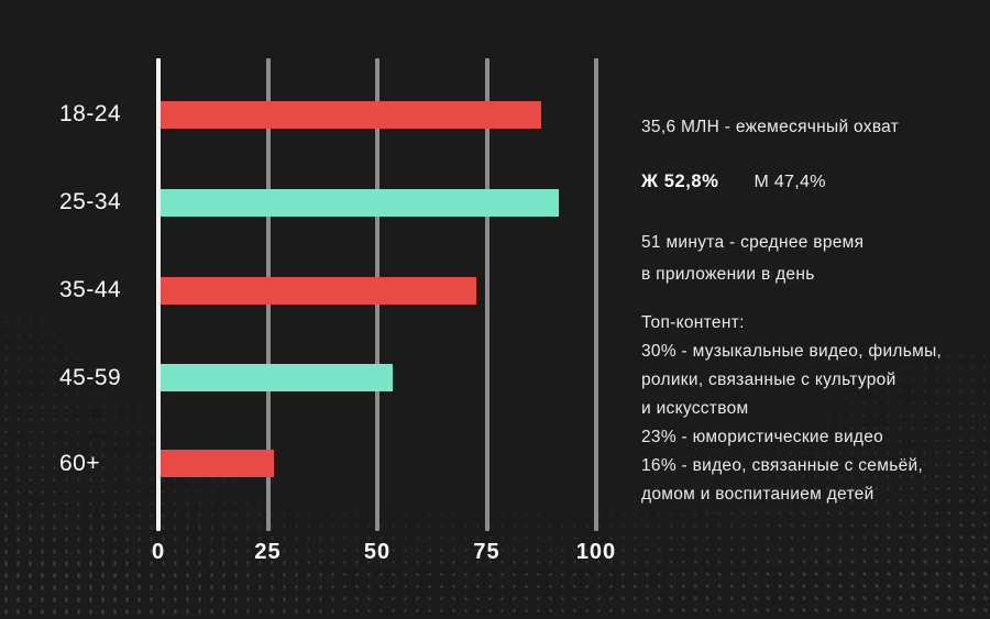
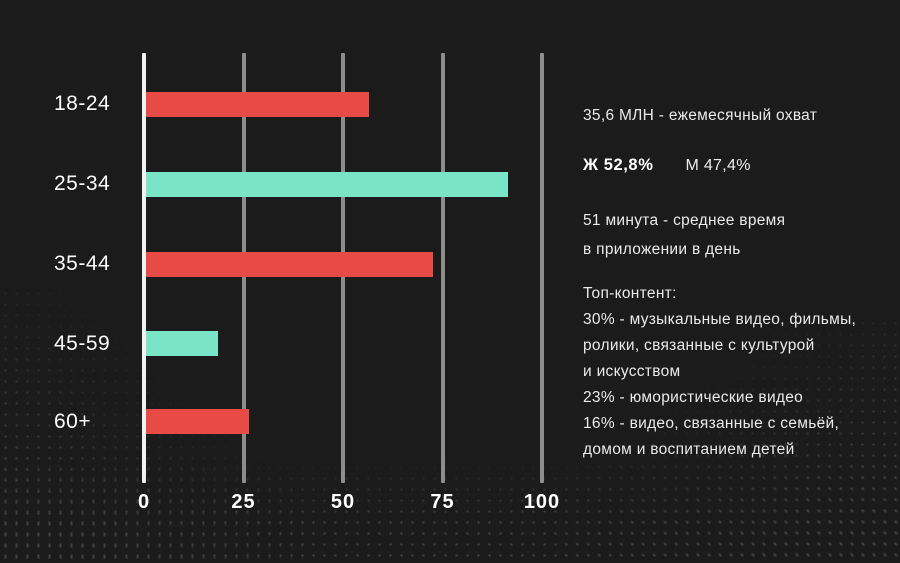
18-24: 87 -> 56
45-59: 53 -> 18
